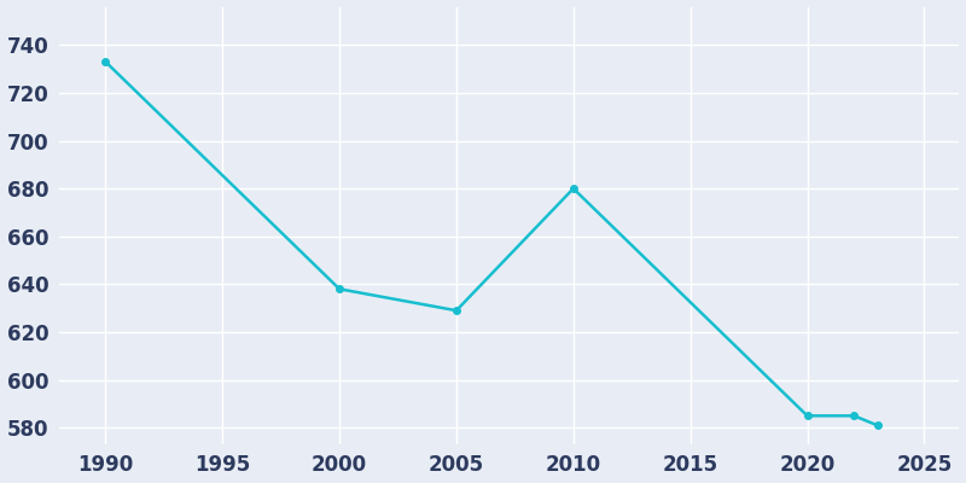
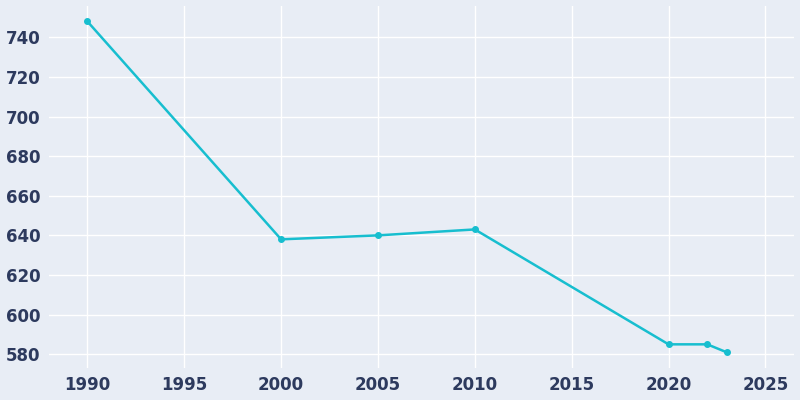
1990: 733 -> 748
2005: 629 -> 640
2010: 680 -> 643
